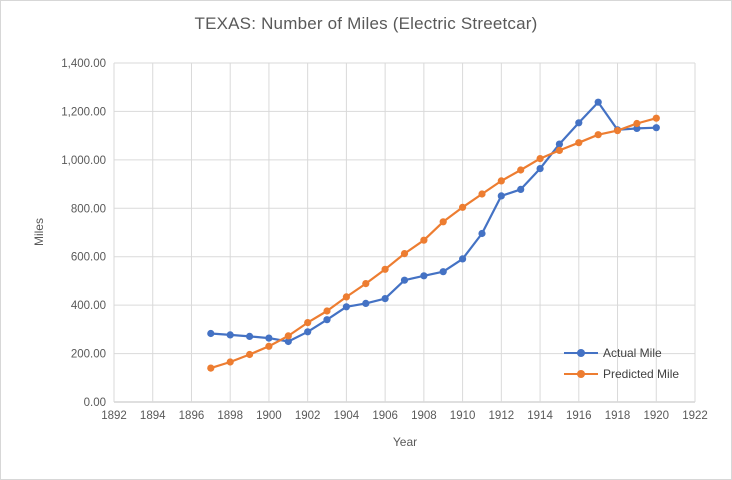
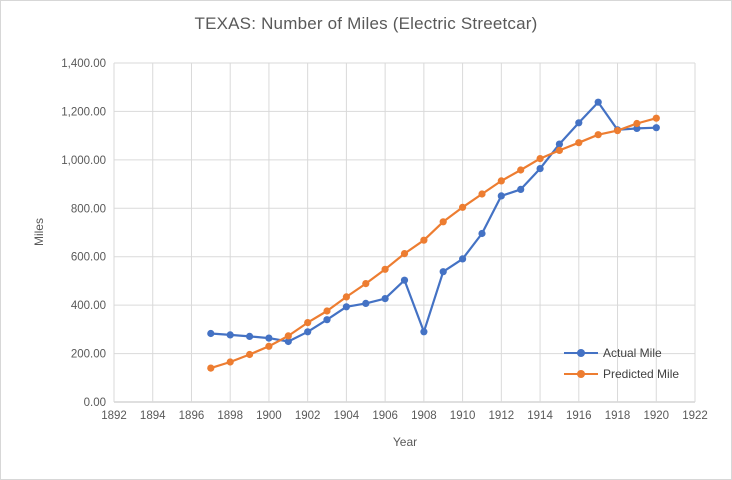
Actual Mile/1908: 520 -> 290
